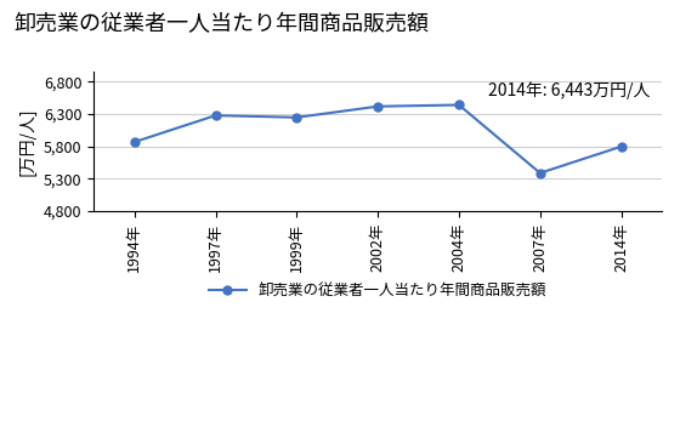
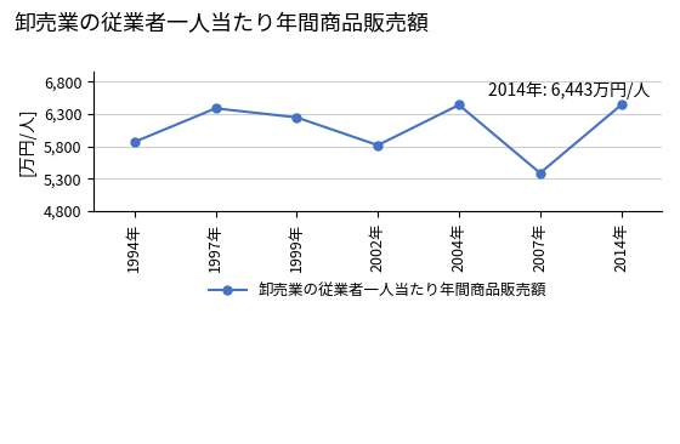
1997年: 6,280 -> 6,390
2002年: 6,420 -> 5,820
2014年: 5,800 -> 6,440
